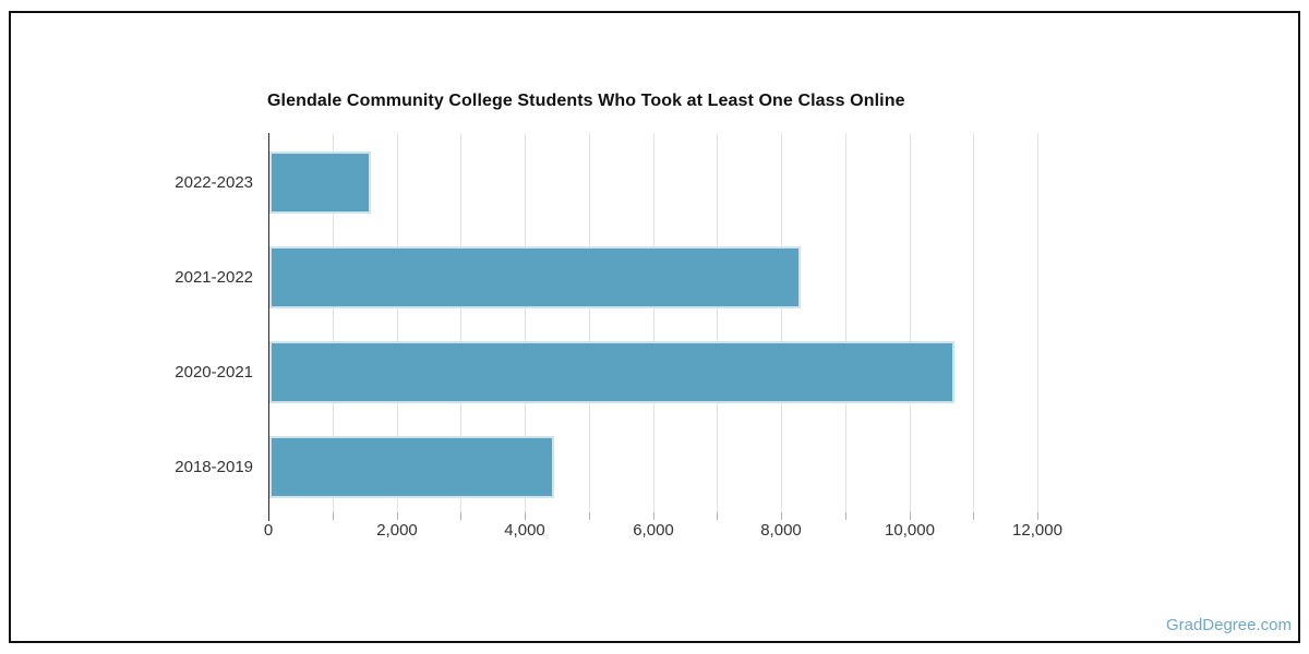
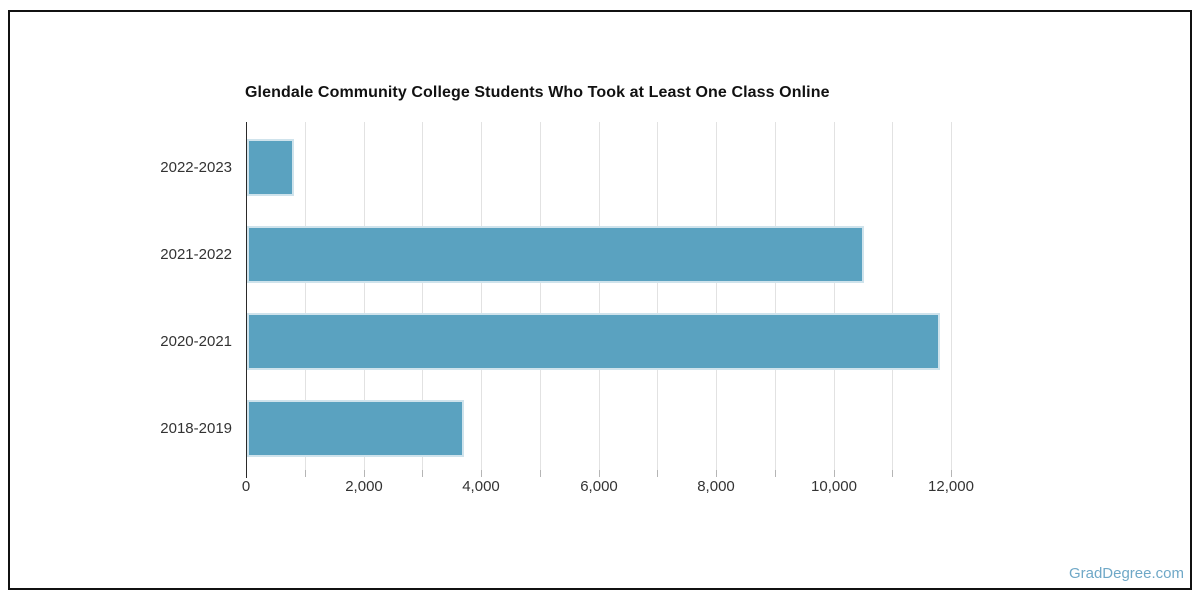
2022-2023: 1600 -> 800
2021-2022: 8300 -> 10500
2020-2021: 10700 -> 11800
2018-2019: 4400 -> 3700
